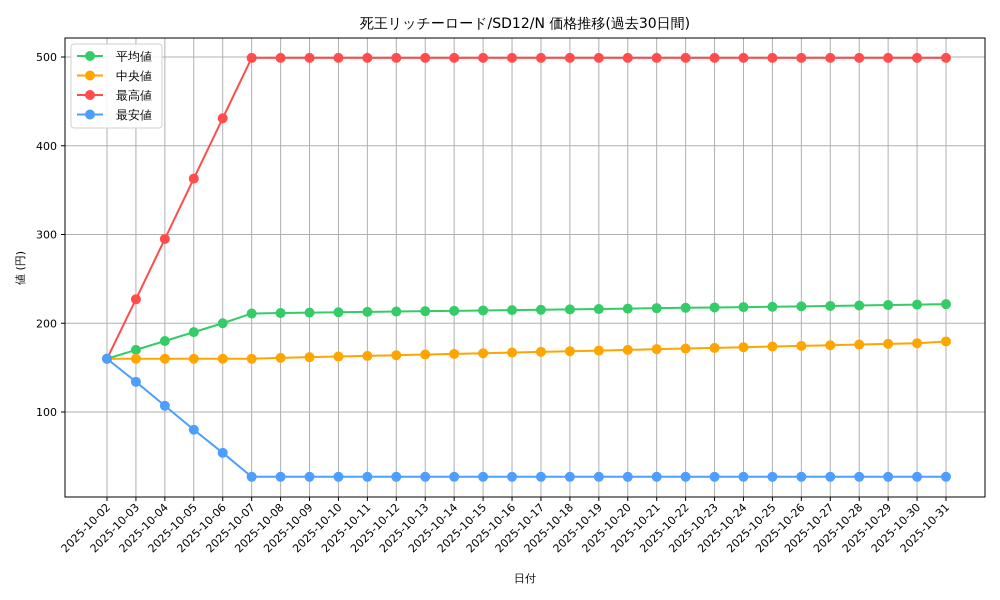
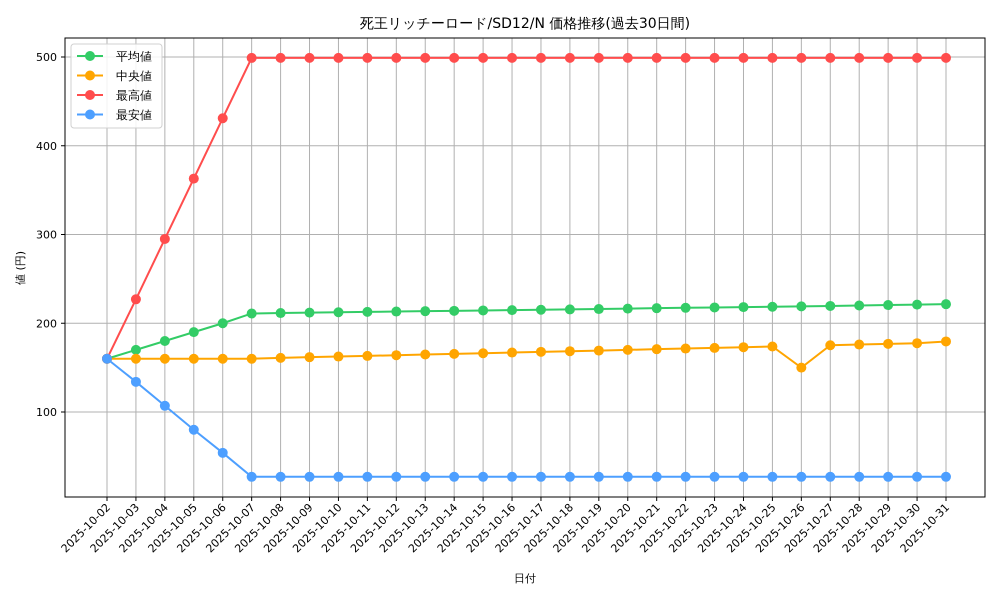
中央値/2025-10-26: 170 -> 150
